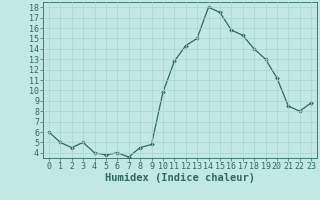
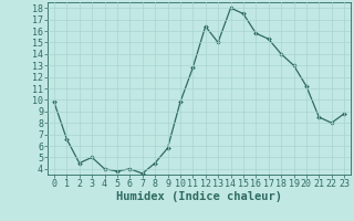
0: 6.0 -> 9.8
1: 5.0 -> 6.6
9: 4.8 -> 5.8
12: 14.3 -> 16.4
